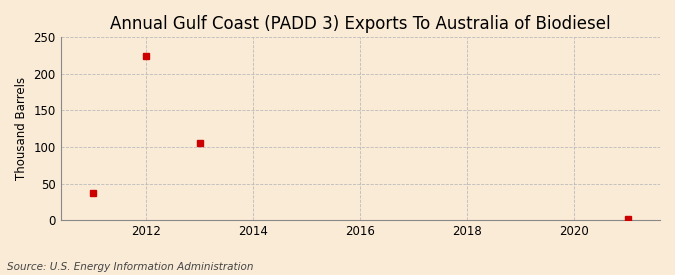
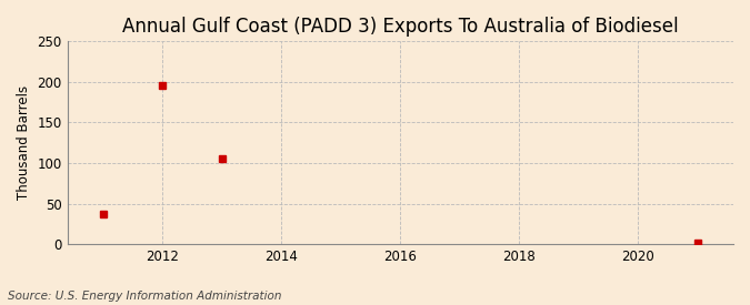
2012: 224 -> 196
